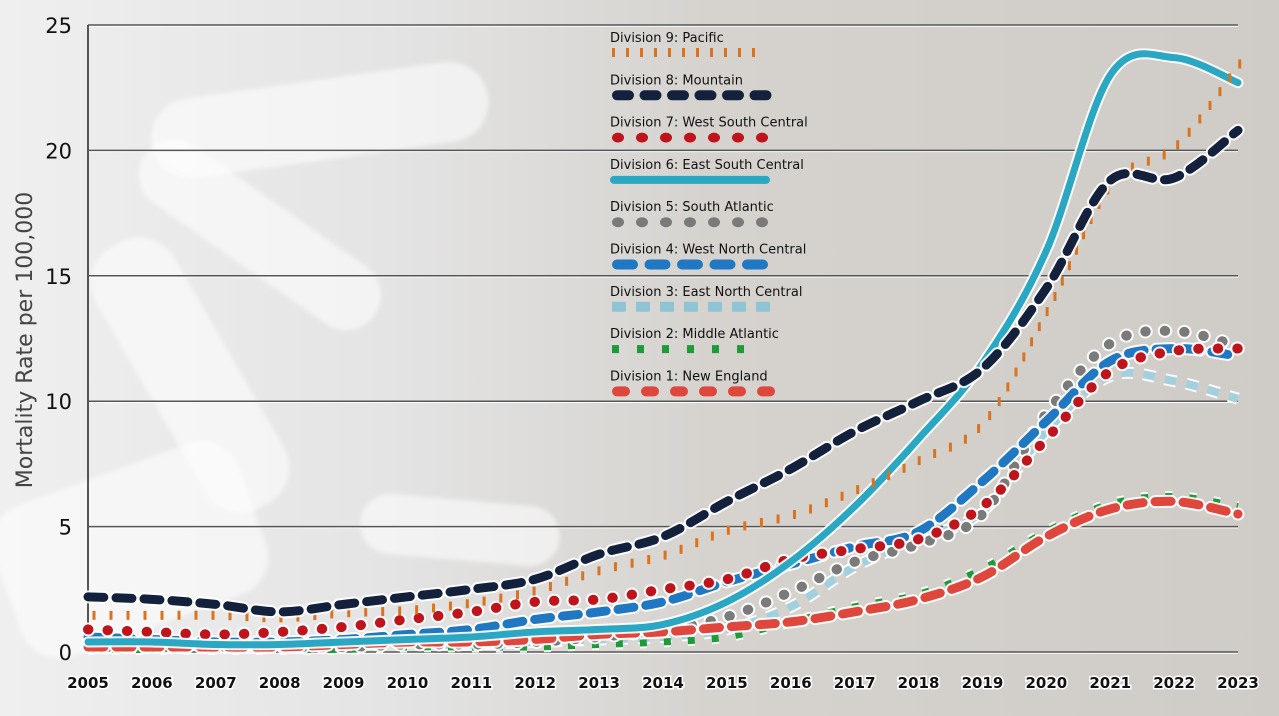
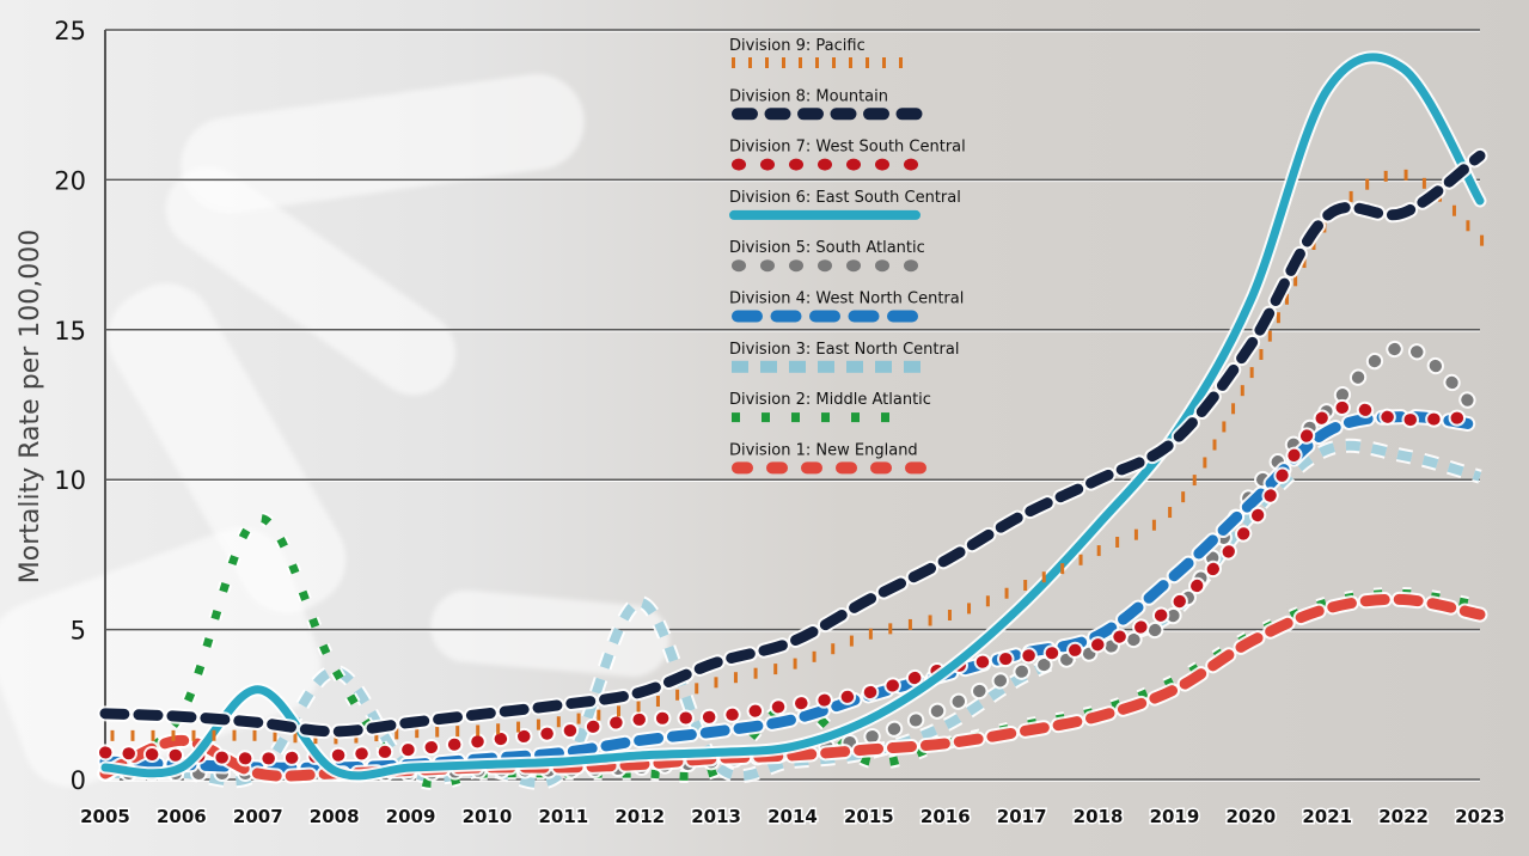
Division 2: Middle Atlantic/2006: 0.1 -> 2.2
Division 1: New England/2006: 0.2 -> 1.3
Division 6: East South Central/2007: 0.3 -> 3.0
Division 2: Middle Atlantic/2007: 0.1 -> 8.7
Division 3: East North Central/2008: 0.2 -> 3.6
Division 2: Middle Atlantic/2008: 0.1 -> 3.7
Division 3: East North Central/2012: 0.4 -> 5.9
Division 2: Middle Atlantic/2014: 0.4 -> 2.5
Division 7: West South Central/2021: 11.2 -> 12.2
Division 5: South Atlantic/2022: 12.8 -> 14.4
Division 9: Pacific/2023: 23.8 -> 18.3
Division 6: East South Central/2023: 22.7 -> 19.3
